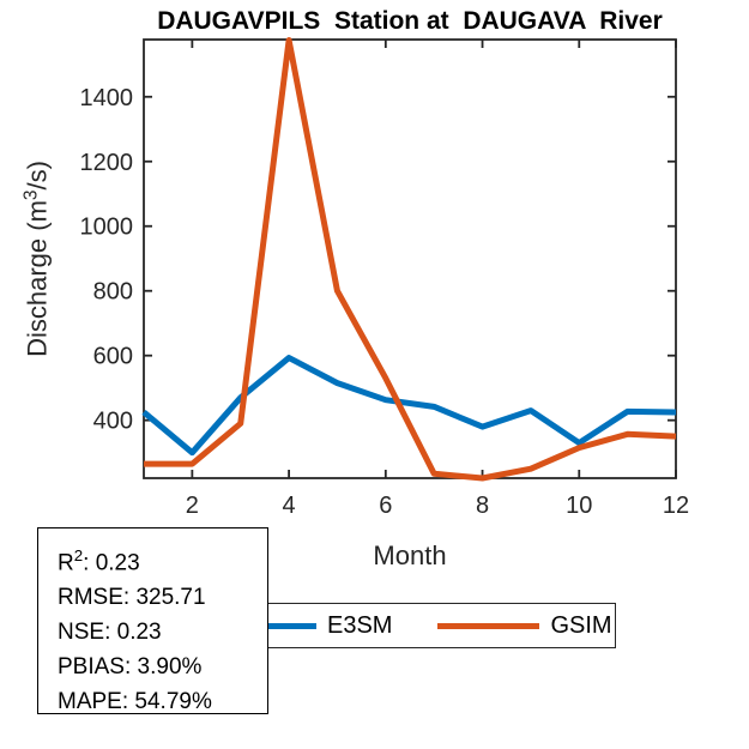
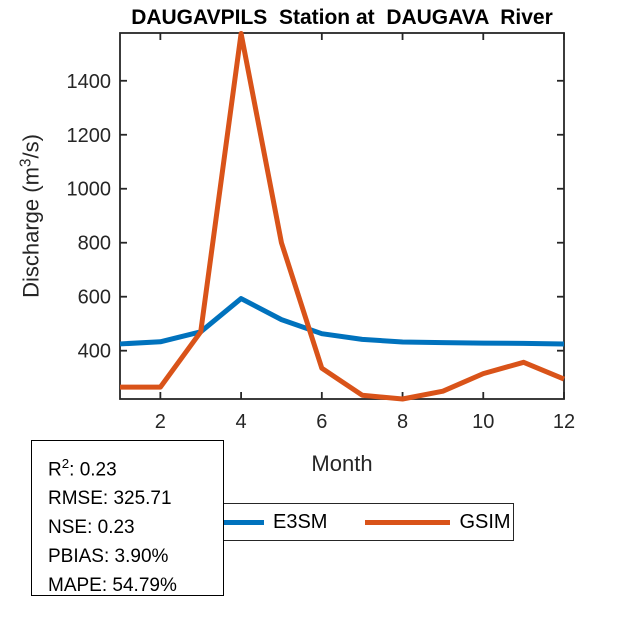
E3SM/2: 300 -> 430
GSIM/3: 390 -> 470
GSIM/6: 530 -> 340
E3SM/8: 380 -> 430
E3SM/10: 330 -> 430
GSIM/12: 350 -> 300
